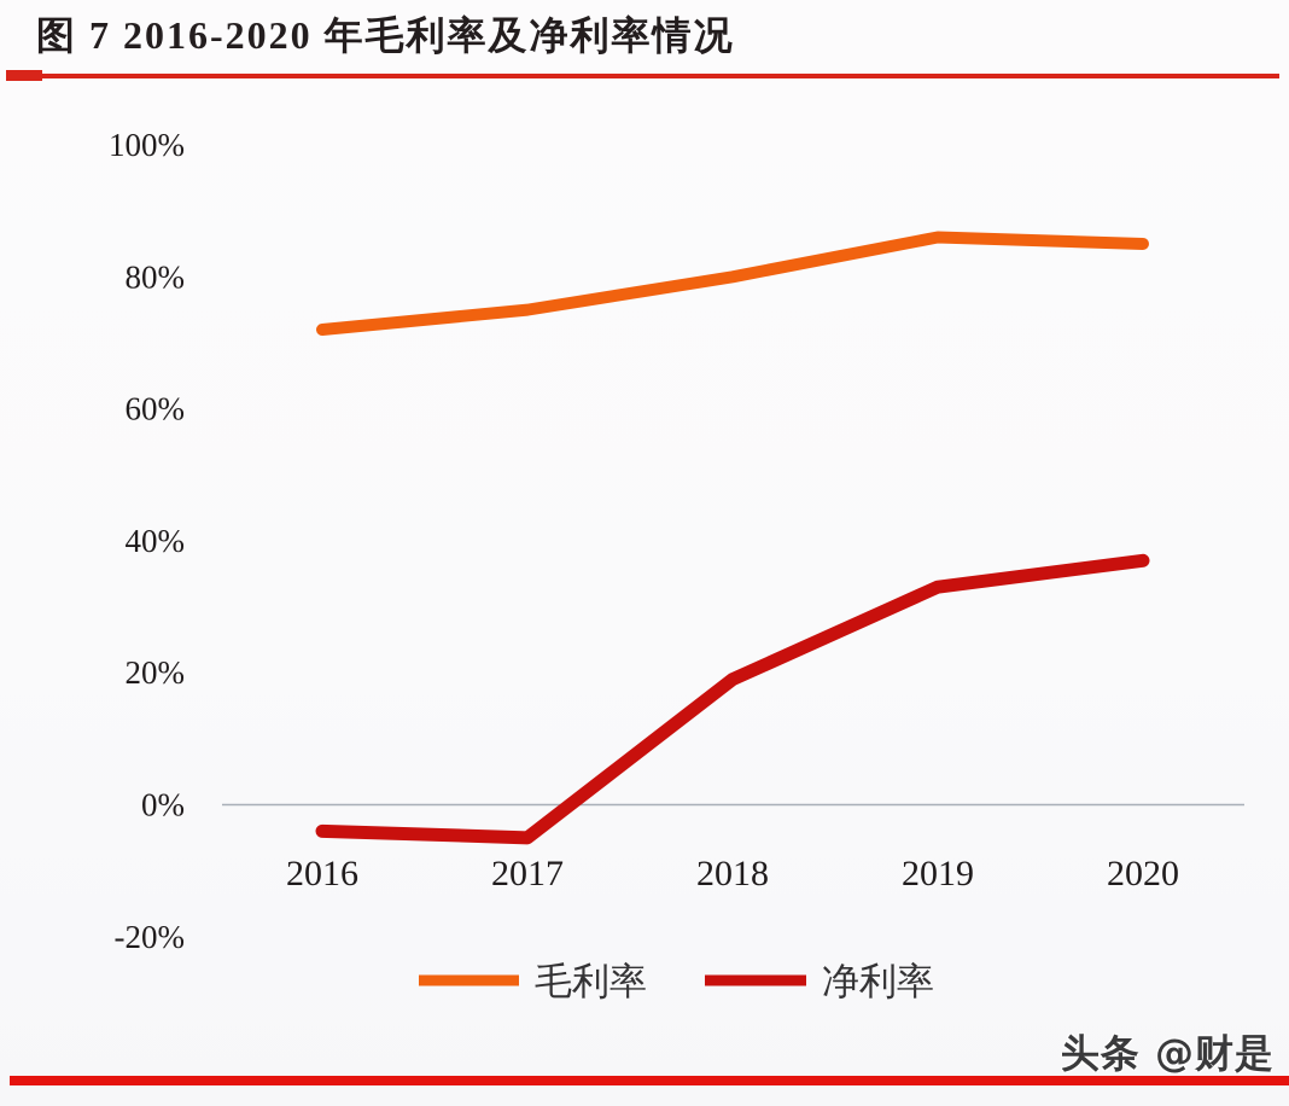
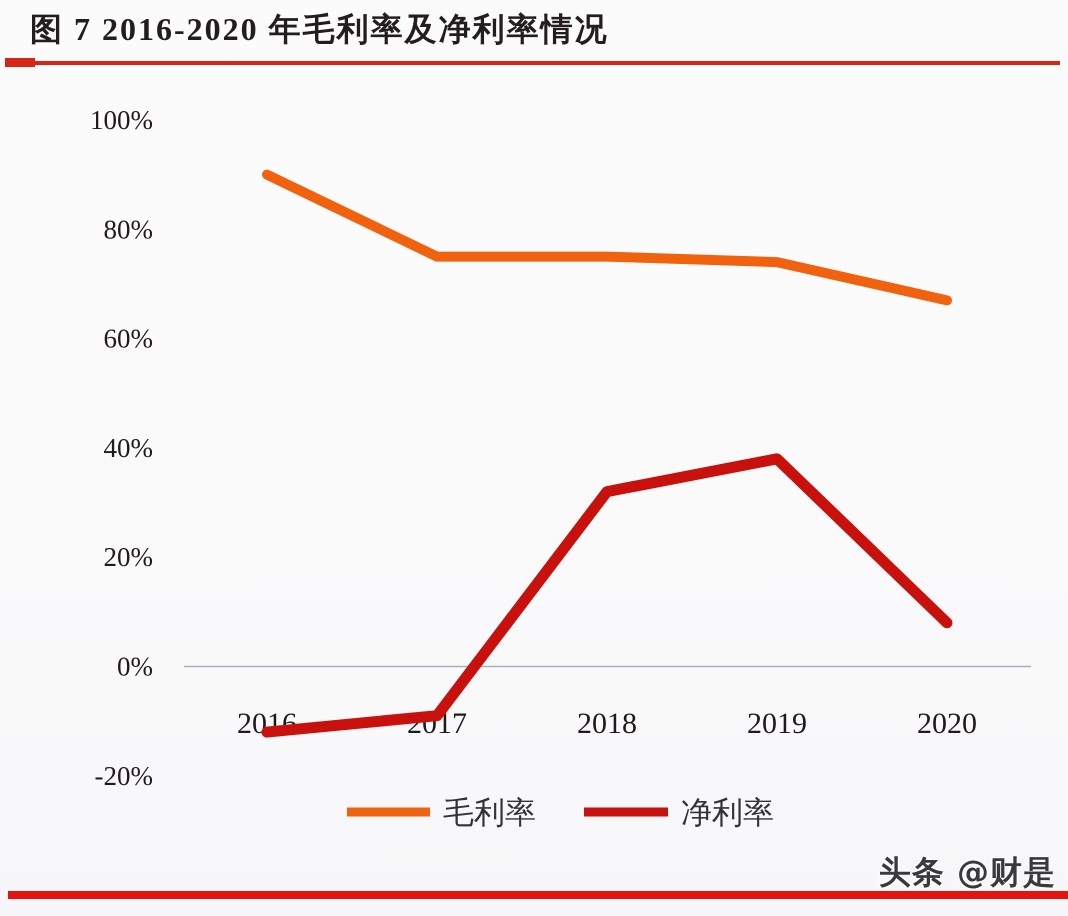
毛利率/2016: 72% -> 90%
净利率/2016: -4% -> -12%
净利率/2017: -5% -> -9%
毛利率/2018: 80% -> 75%
净利率/2018: 19% -> 32%
毛利率/2019: 86% -> 74%
净利率/2019: 33% -> 38%
毛利率/2020: 85% -> 67%
净利率/2020: 37% -> 8%
